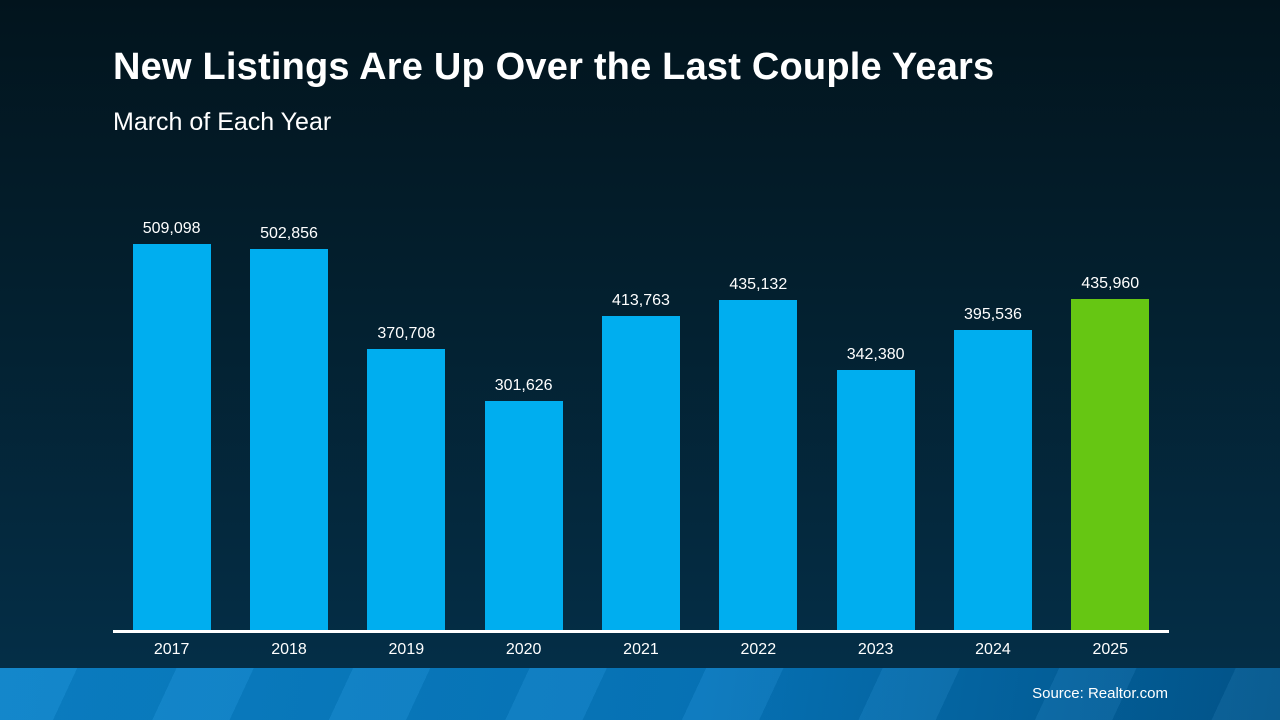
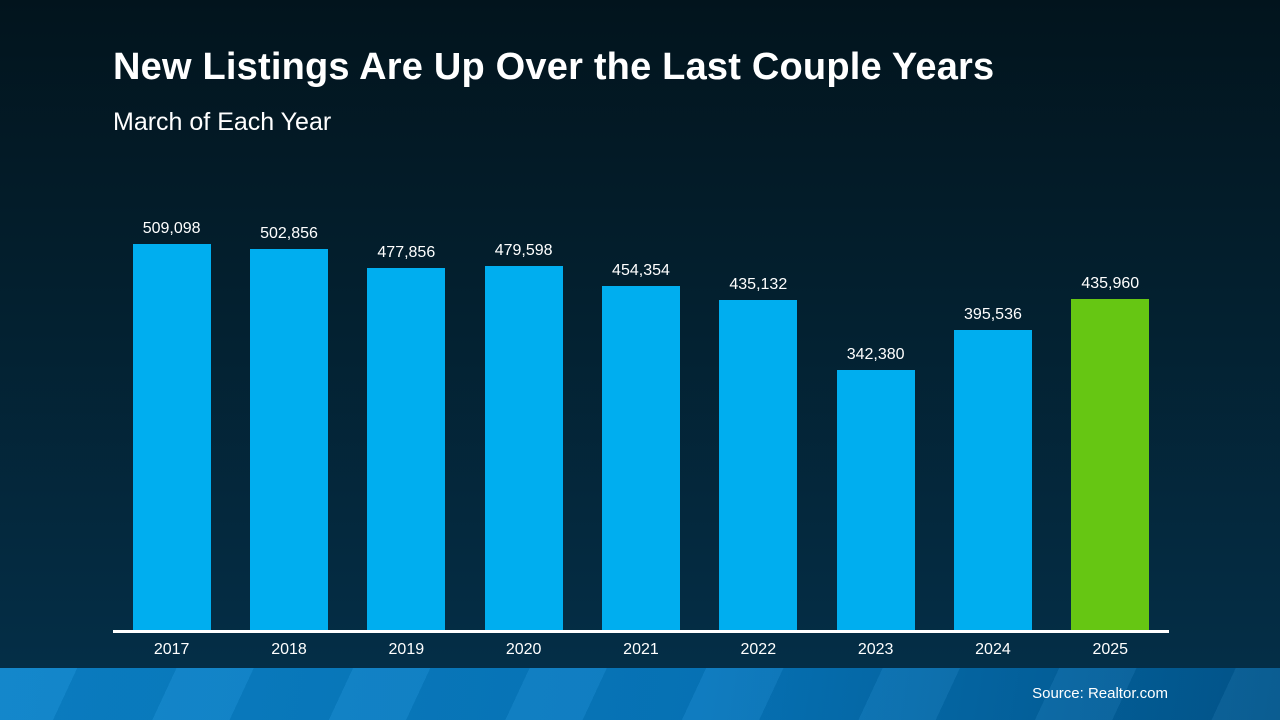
2019: 370,708 -> 477,856
2020: 301,626 -> 479,598
2021: 413,763 -> 454,354
